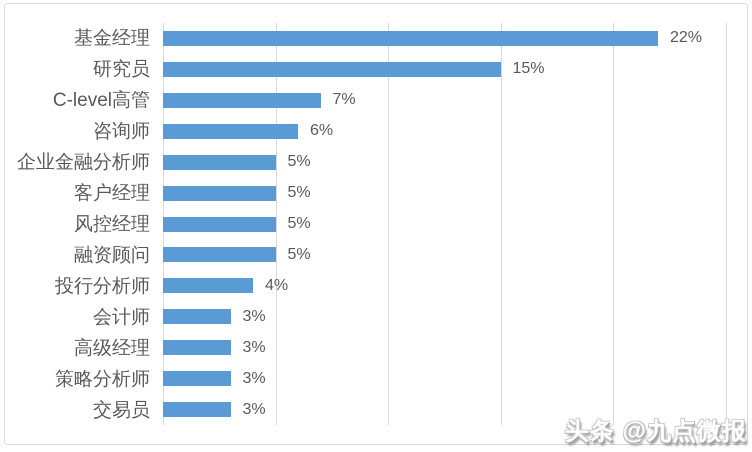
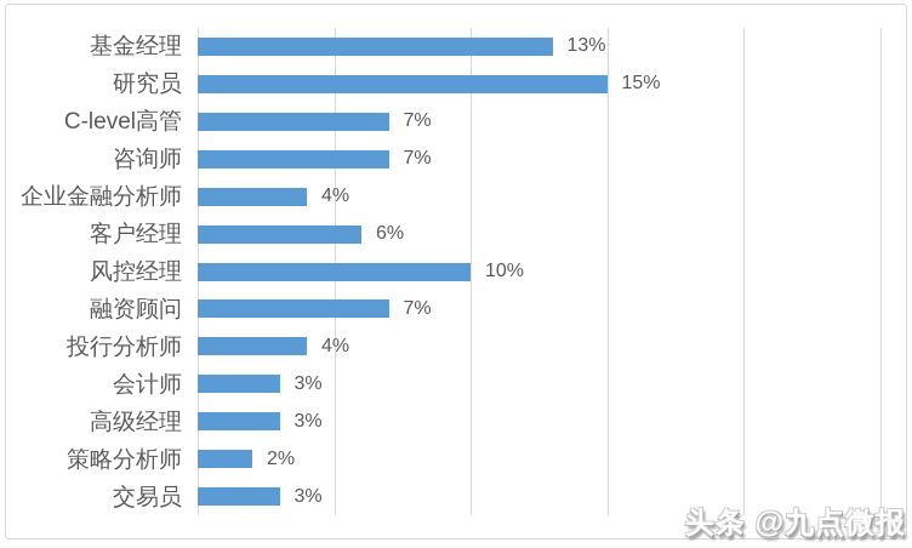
基金经理: 22% -> 13%
咨询师: 6% -> 7%
企业金融分析师: 5% -> 4%
客户经理: 5% -> 6%
风控经理: 5% -> 10%
融资顾问: 5% -> 7%
策略分析师: 3% -> 2%
